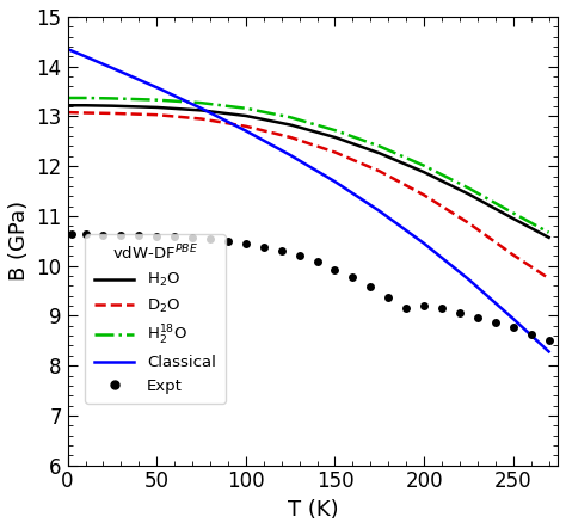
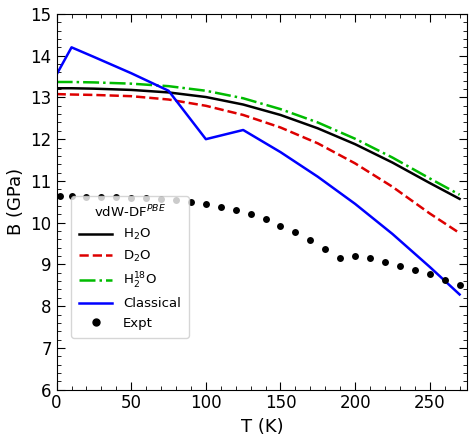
Classical/0: 14.35 -> 13.55
Classical/100: 12.71 -> 12.00
